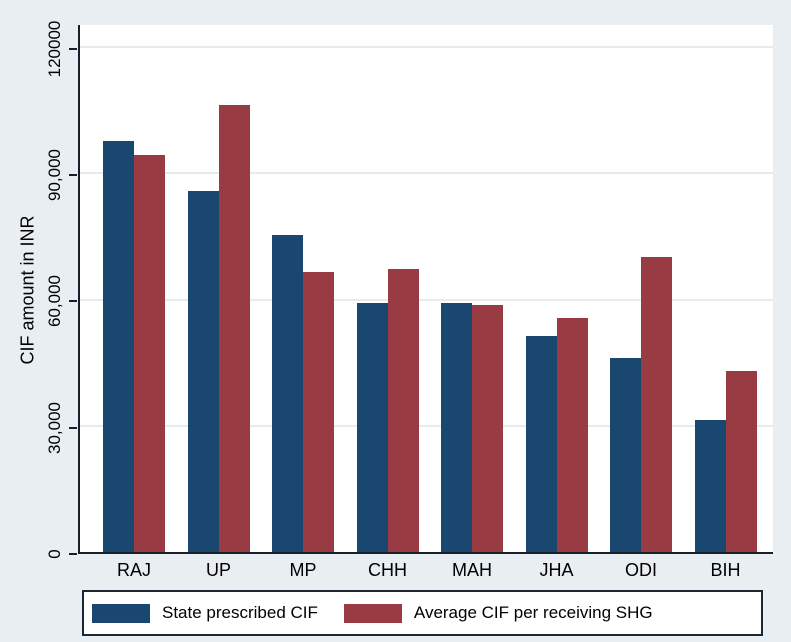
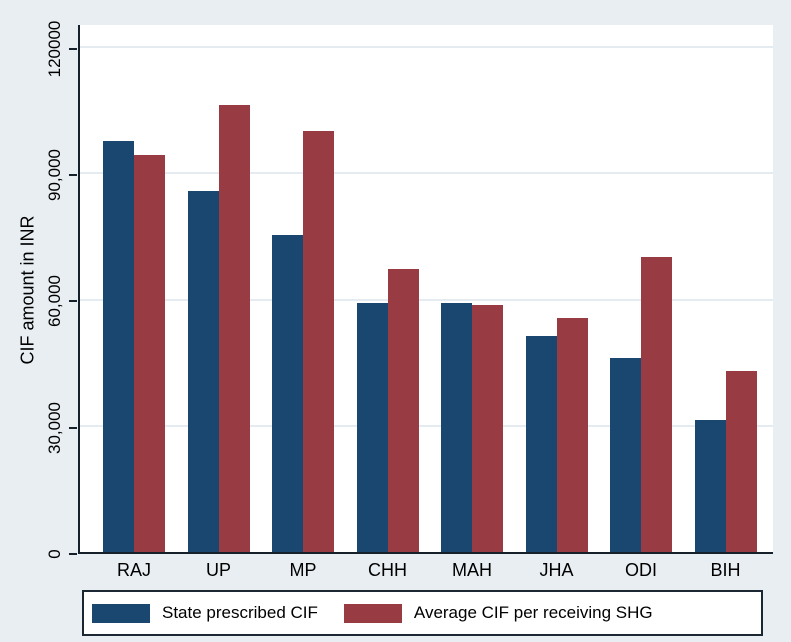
Average CIF per receiving SHG/MP: 67000 -> 100000
